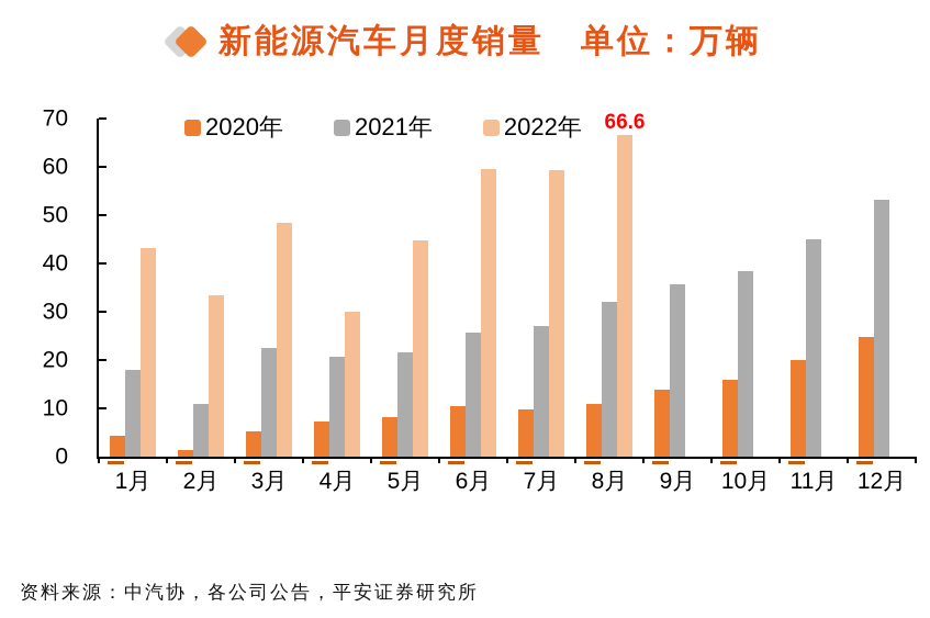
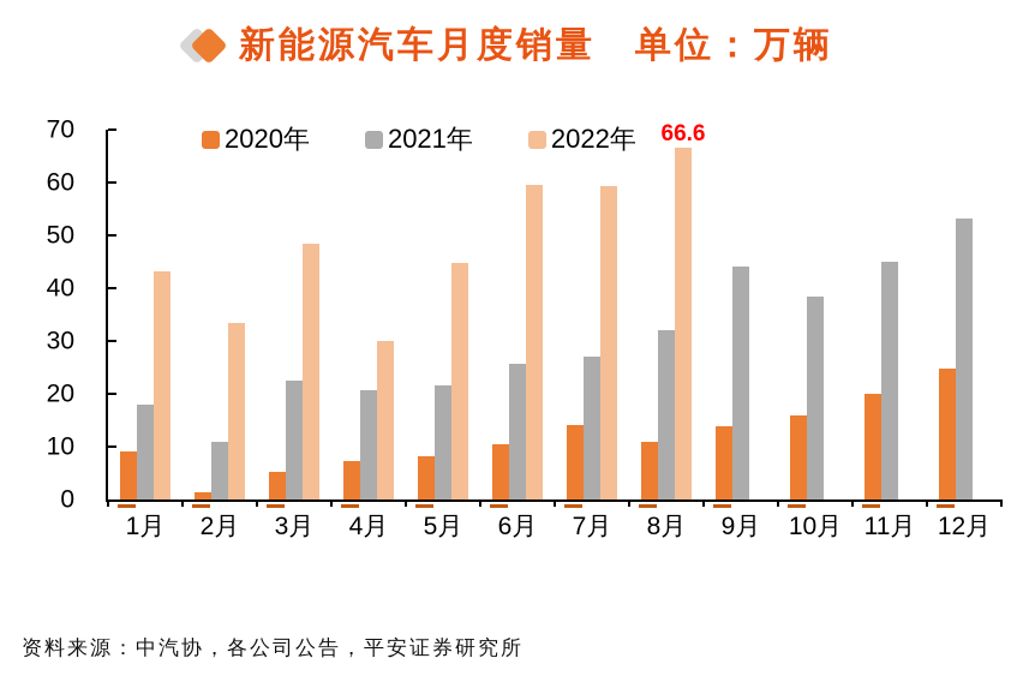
2020年/1月: 4 -> 9
2020年/7月: 10 -> 14
2021年/9月: 36 -> 44
